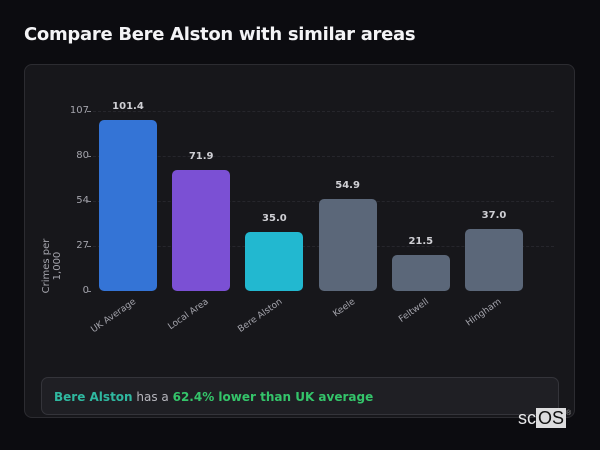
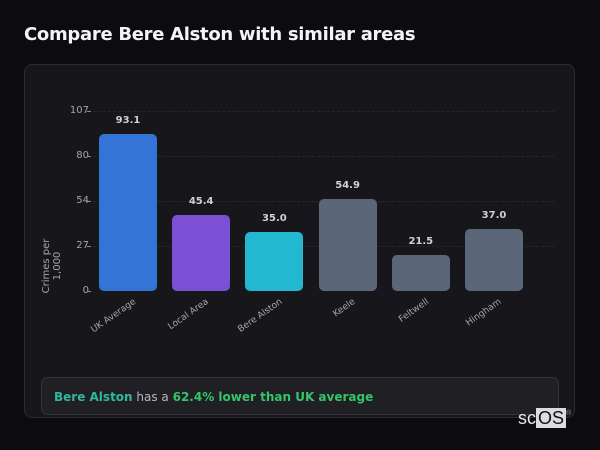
UK Average: 101.4 -> 93.1
Local Area: 71.9 -> 45.4
